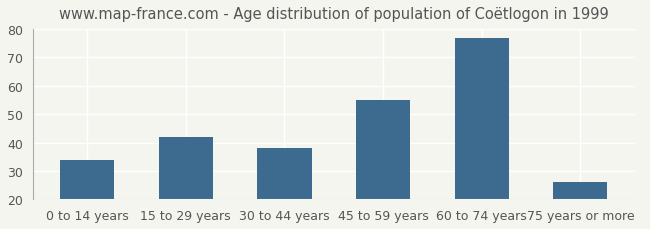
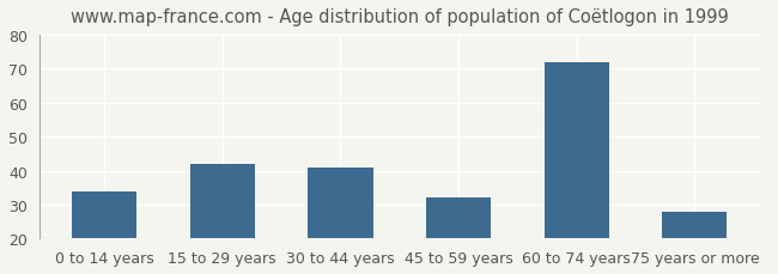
30 to 44 years: 38 -> 41
45 to 59 years: 55 -> 32
60 to 74 years: 77 -> 72
75 years or more: 26 -> 28
